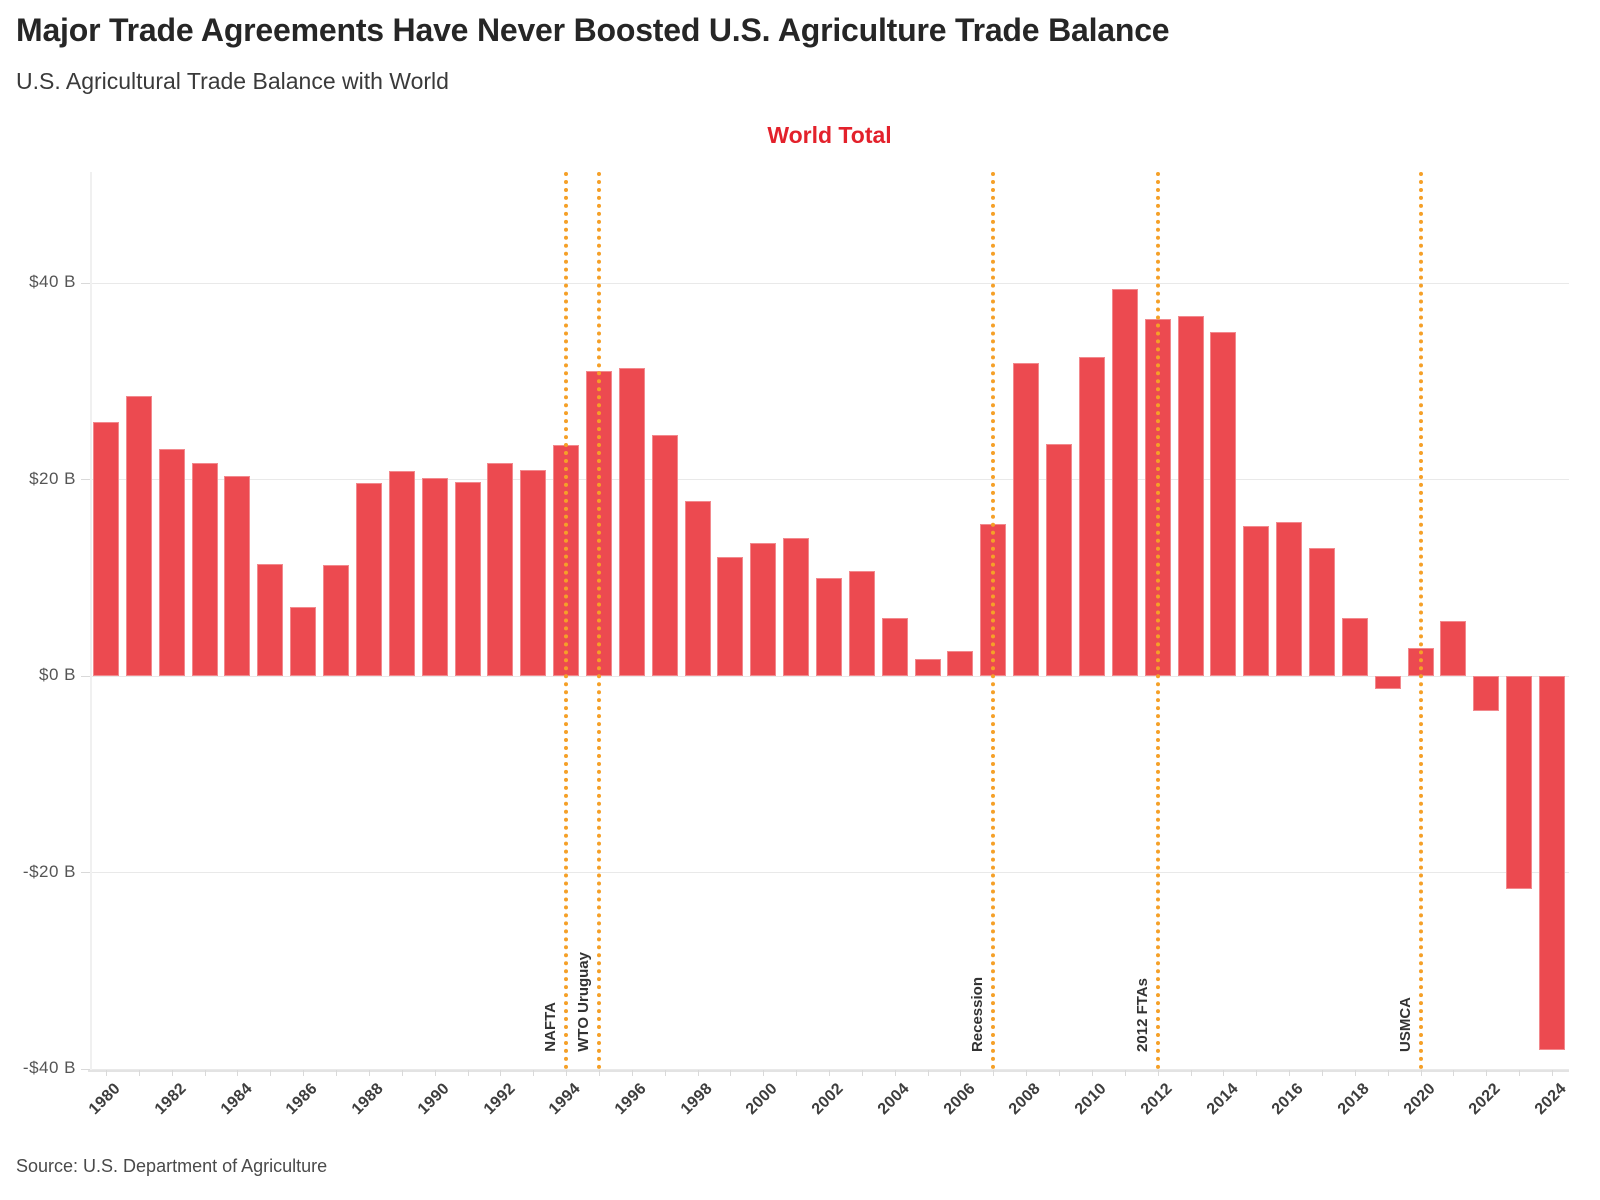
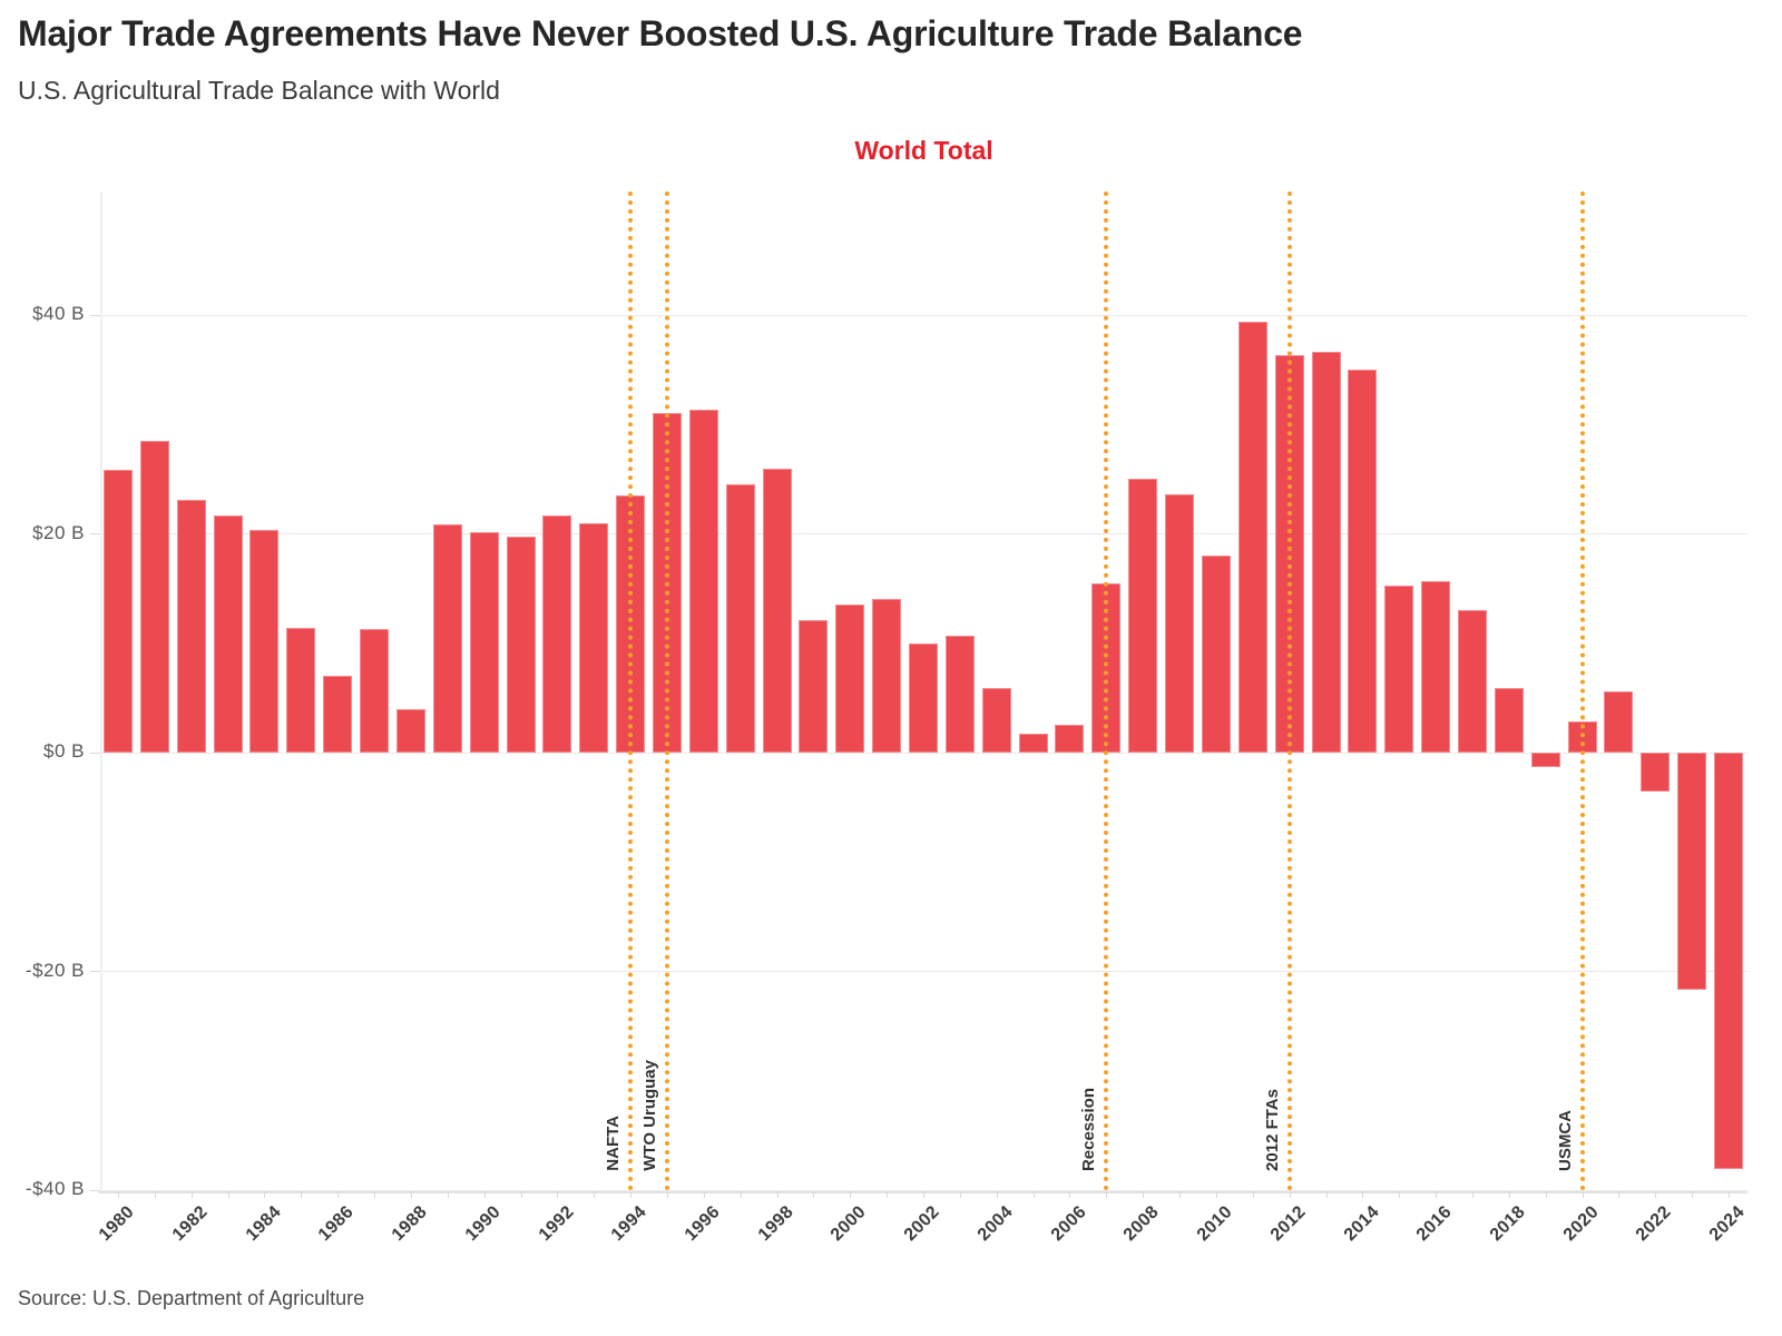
1988: $20B -> $4B
1998: $18B -> $26B
2008: $32B -> $25B
2010: $32B -> $18B
